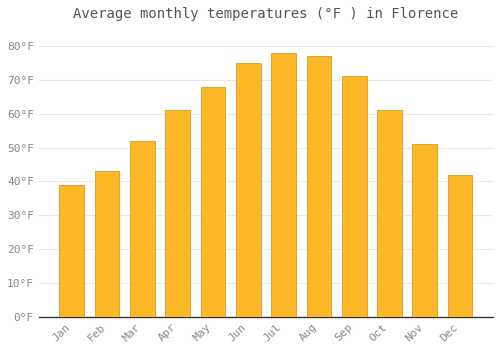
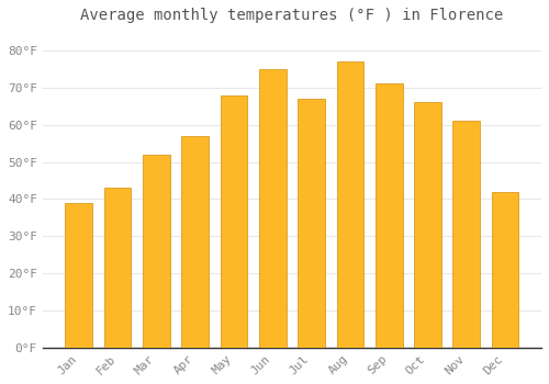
Apr: 61°F -> 57°F
Jul: 78°F -> 67°F
Oct: 61°F -> 66°F
Nov: 51°F -> 61°F
